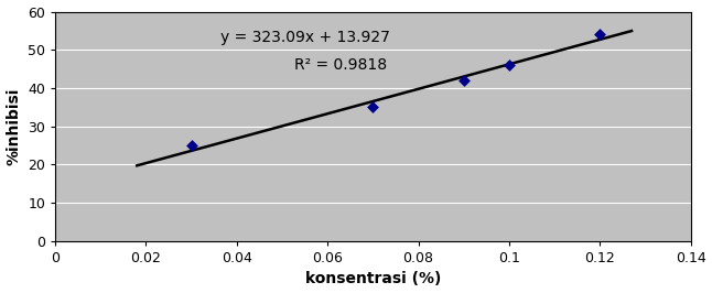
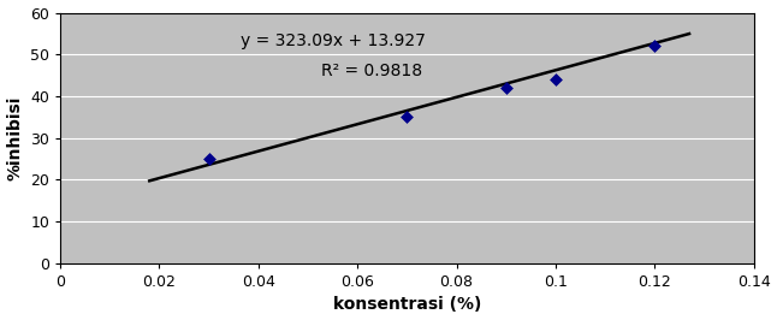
0.1: 46 -> 44
0.12: 54 -> 52
